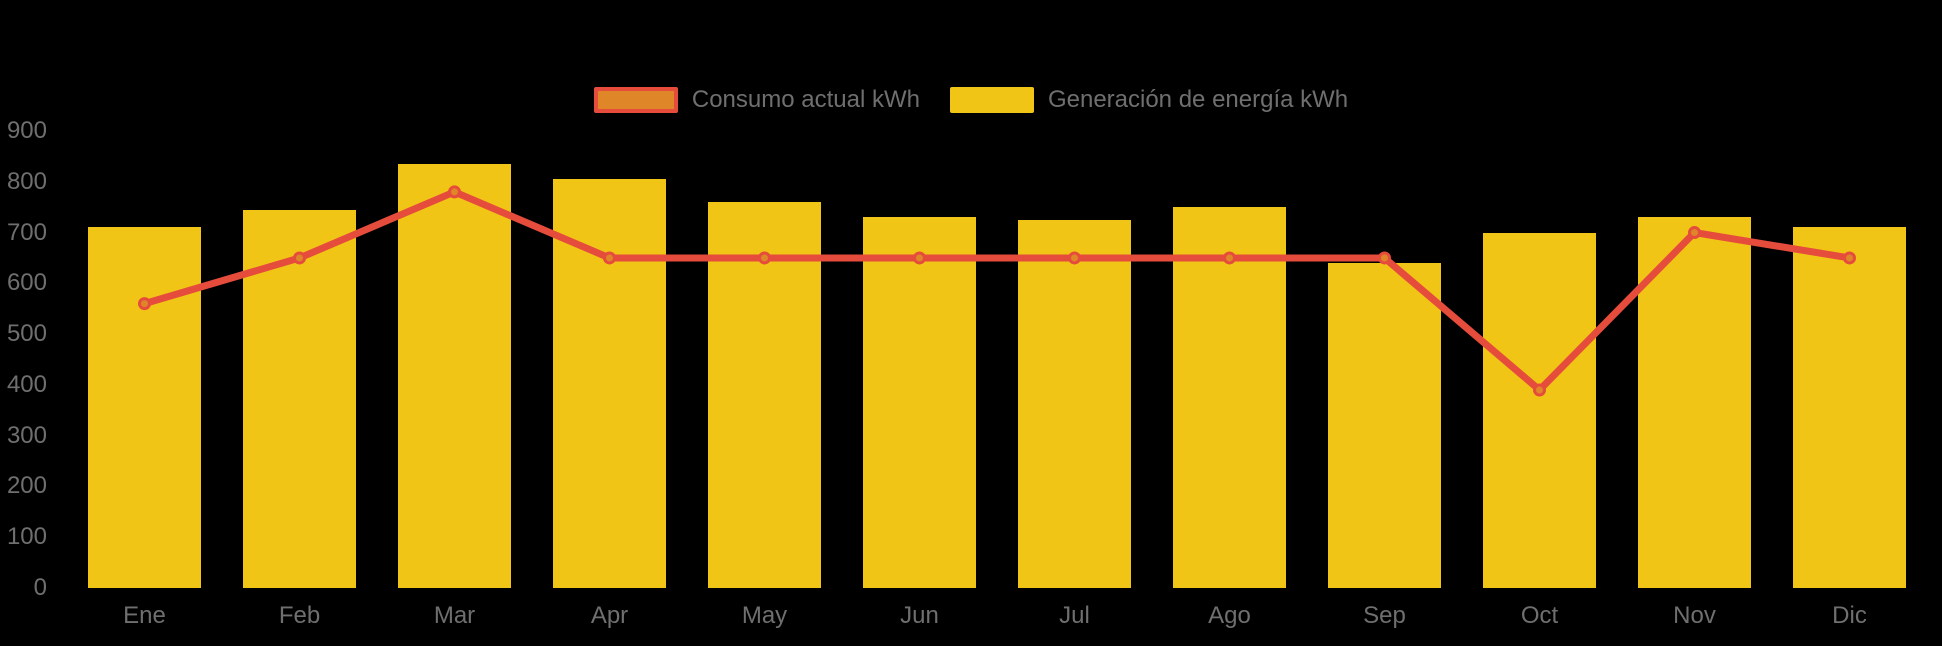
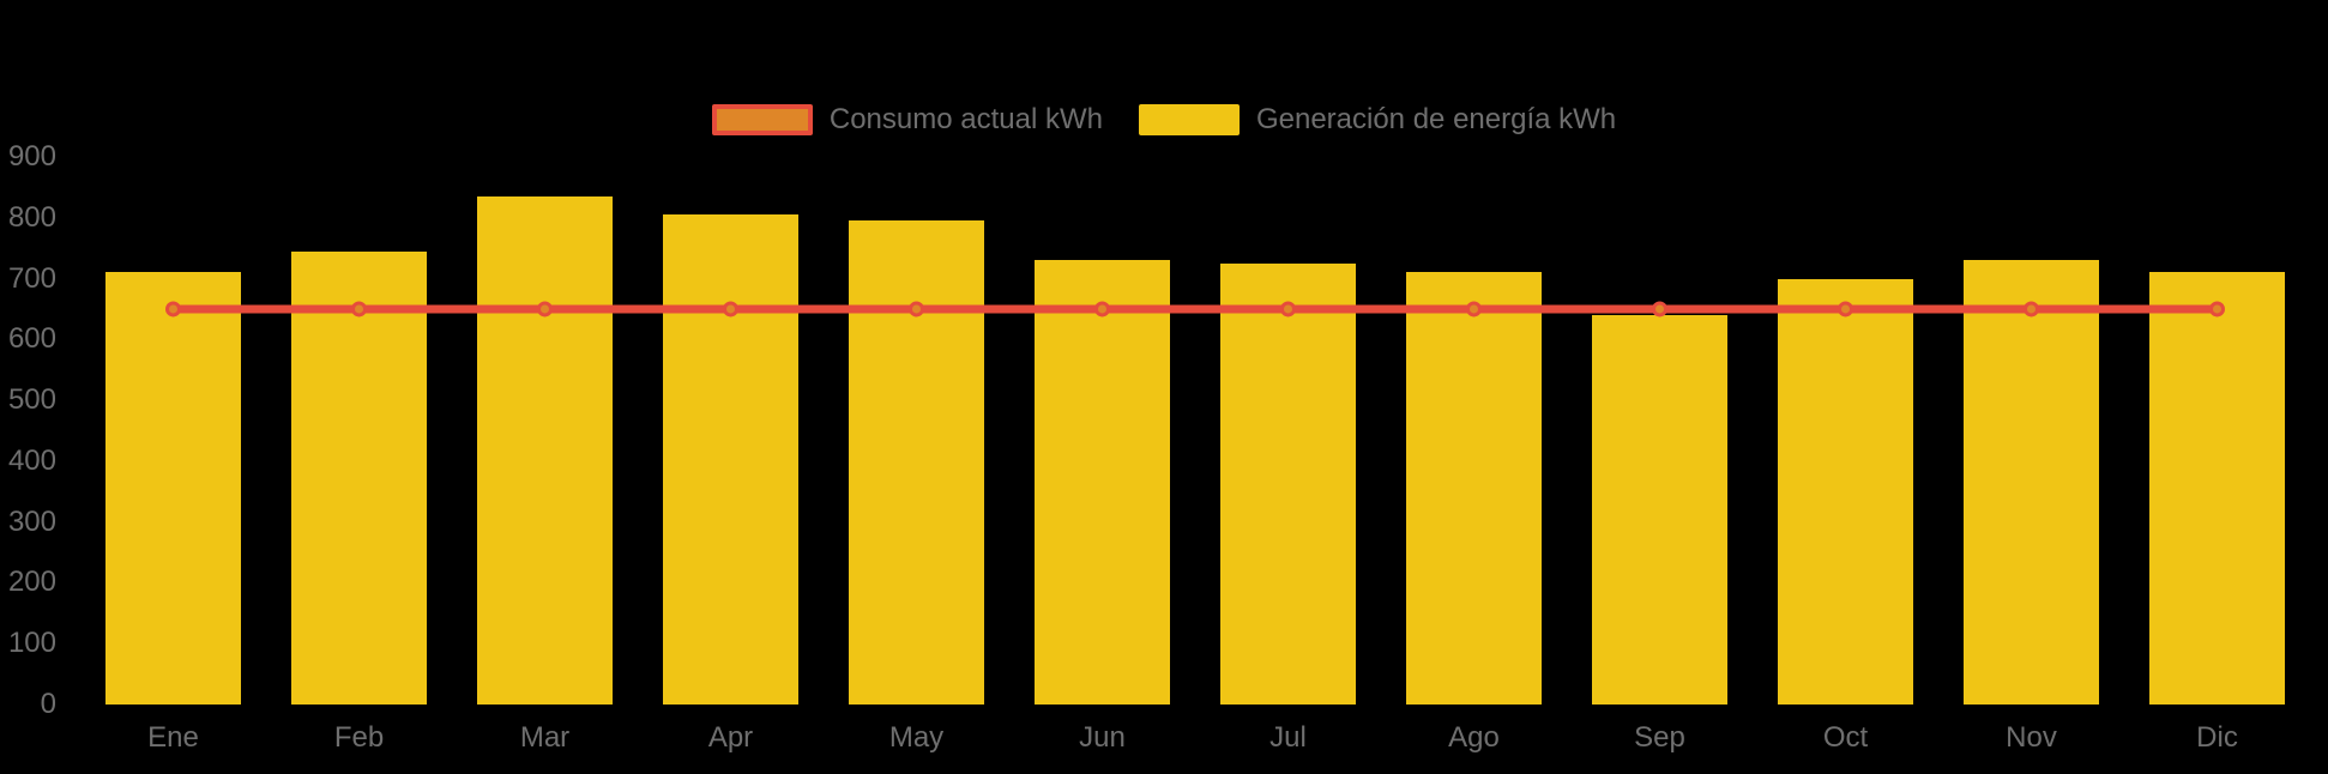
Consumo actual kWh/Ene: 560 -> 650
Consumo actual kWh/Mar: 780 -> 650
Generación de energía kWh/May: 760 -> 800
Generación de energía kWh/Ago: 750 -> 710
Consumo actual kWh/Oct: 390 -> 650
Consumo actual kWh/Nov: 700 -> 650
